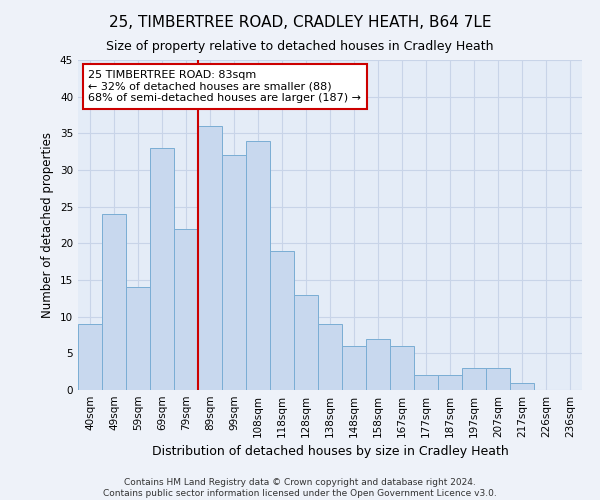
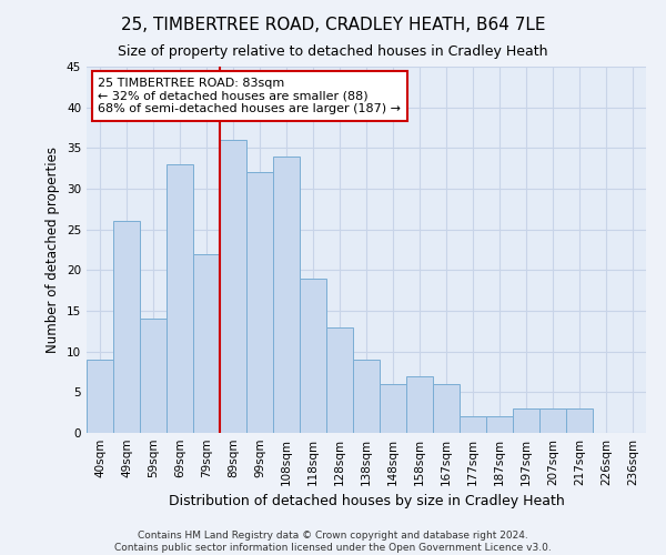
49sqm: 24 -> 26
217sqm: 1 -> 3
